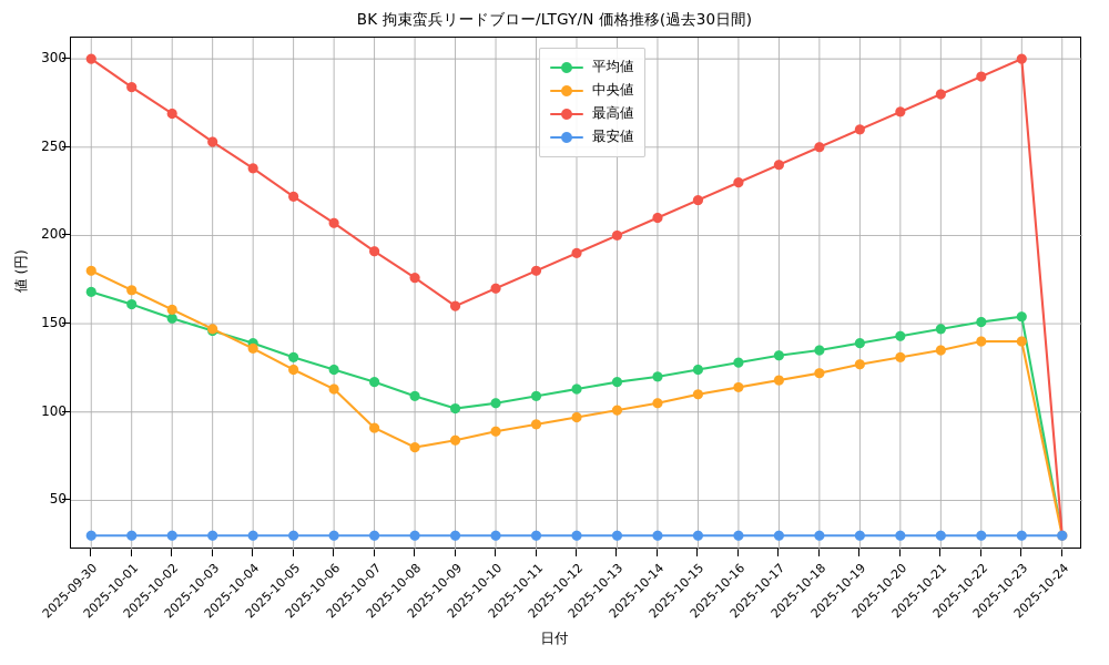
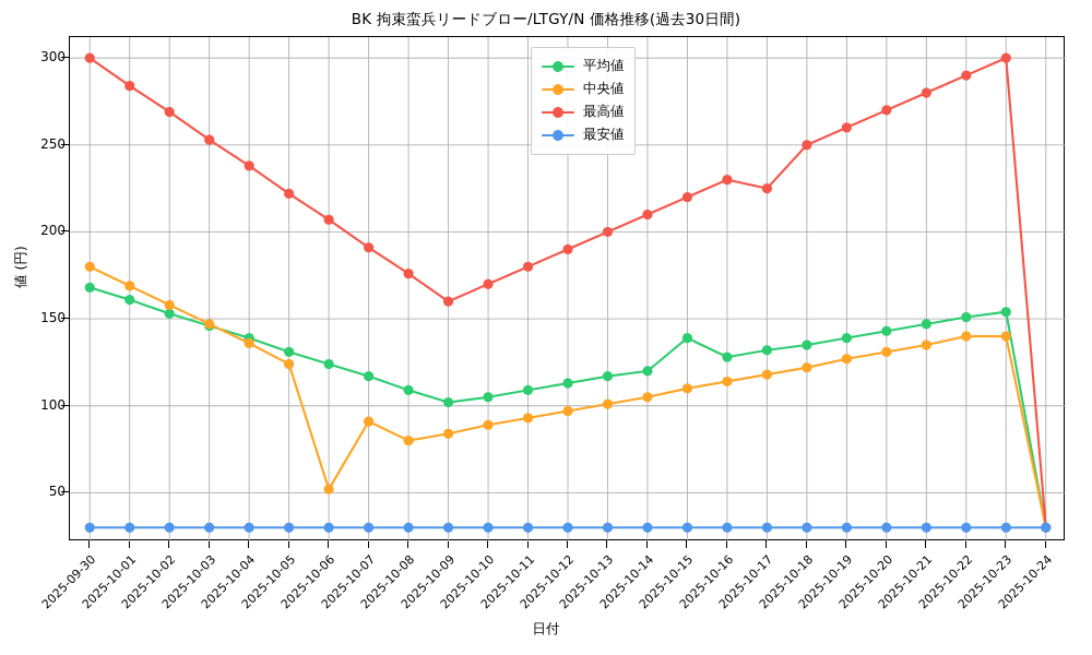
中央値/2025-10-06: 113 -> 52
平均値/2025-10-15: 124 -> 139
最高値/2025-10-17: 240 -> 225
